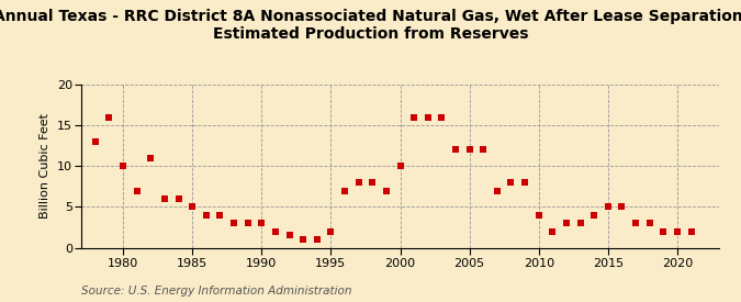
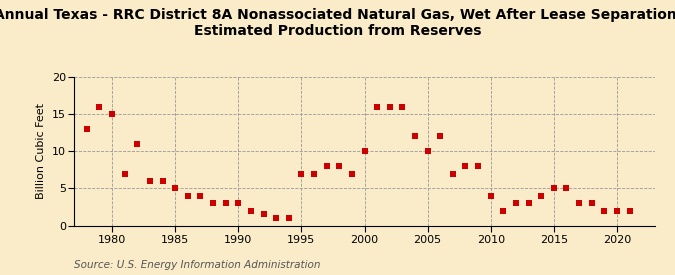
1980: 10.0 -> 15.0
1995: 2.0 -> 7.0
2005: 12.0 -> 10.0
